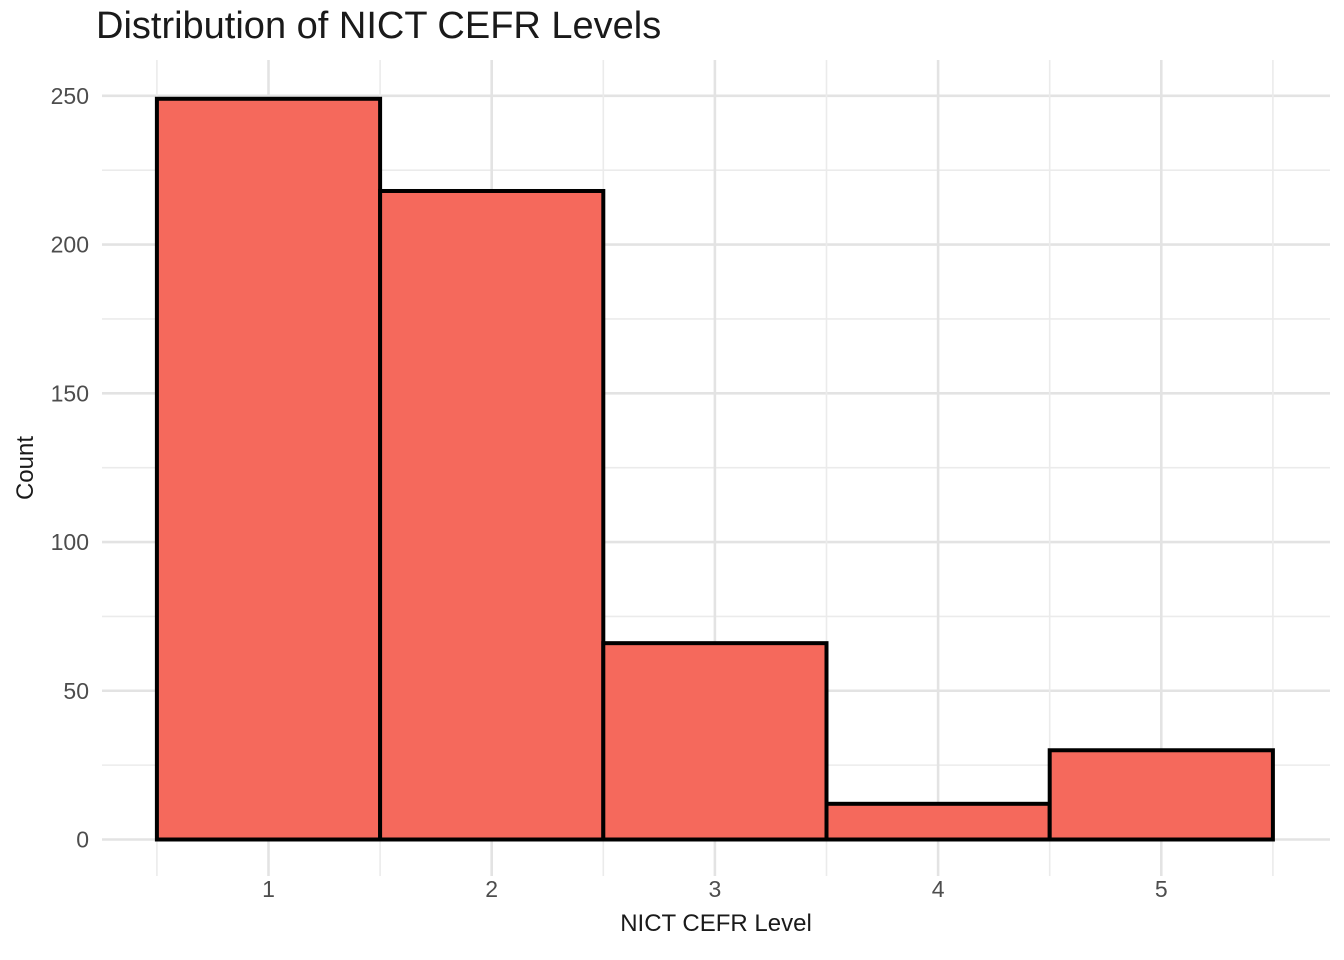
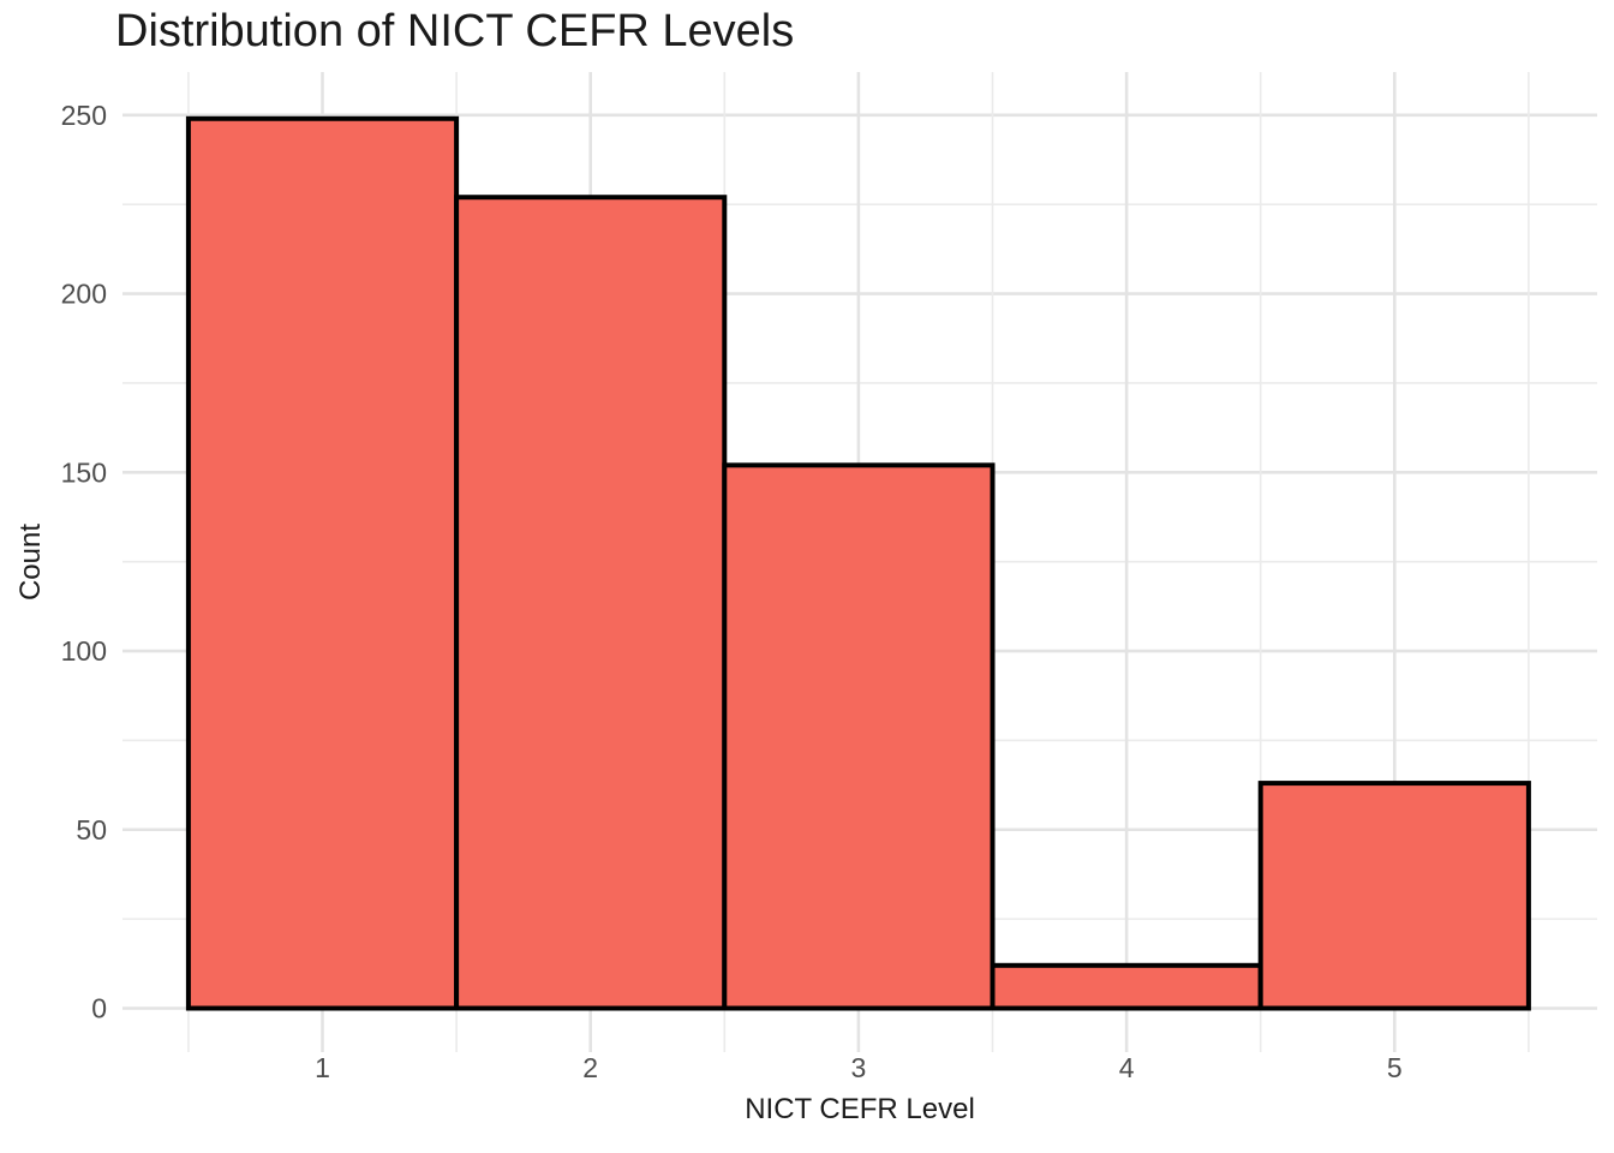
2: 218 -> 227
3: 66 -> 152
5: 30 -> 63
